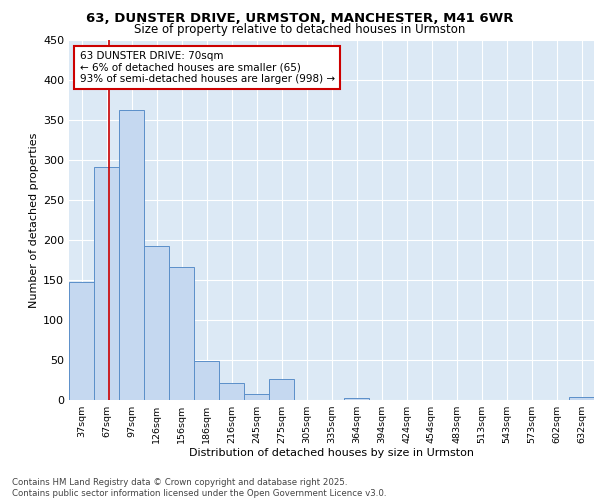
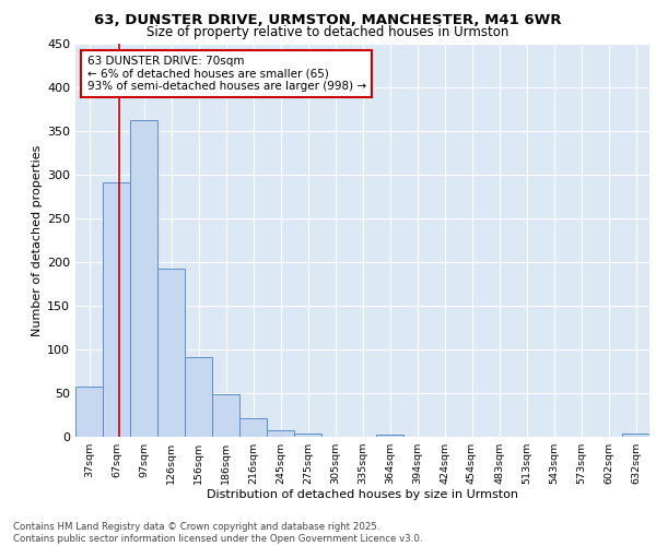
37sqm: 148 -> 58
156sqm: 166 -> 91
275sqm: 26 -> 4
